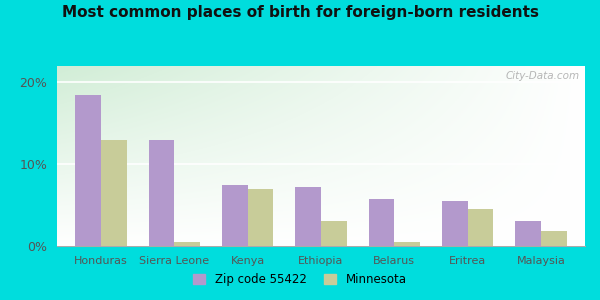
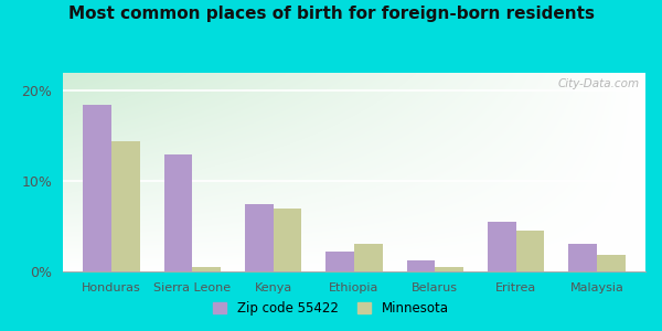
Minnesota/Honduras: 13.0% -> 14.4%
Zip code 55422/Ethiopia: 7.2% -> 2.2%
Zip code 55422/Belarus: 5.8% -> 1.2%
